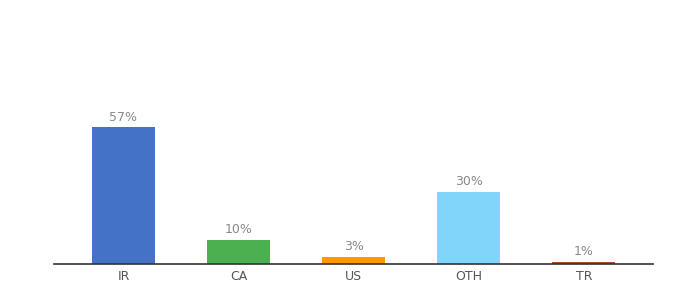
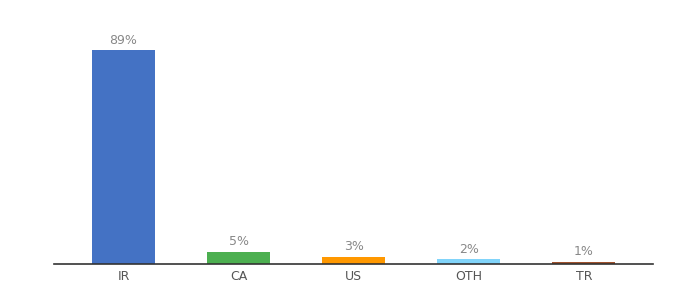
IR: 57% -> 89%
CA: 10% -> 5%
OTH: 30% -> 2%
